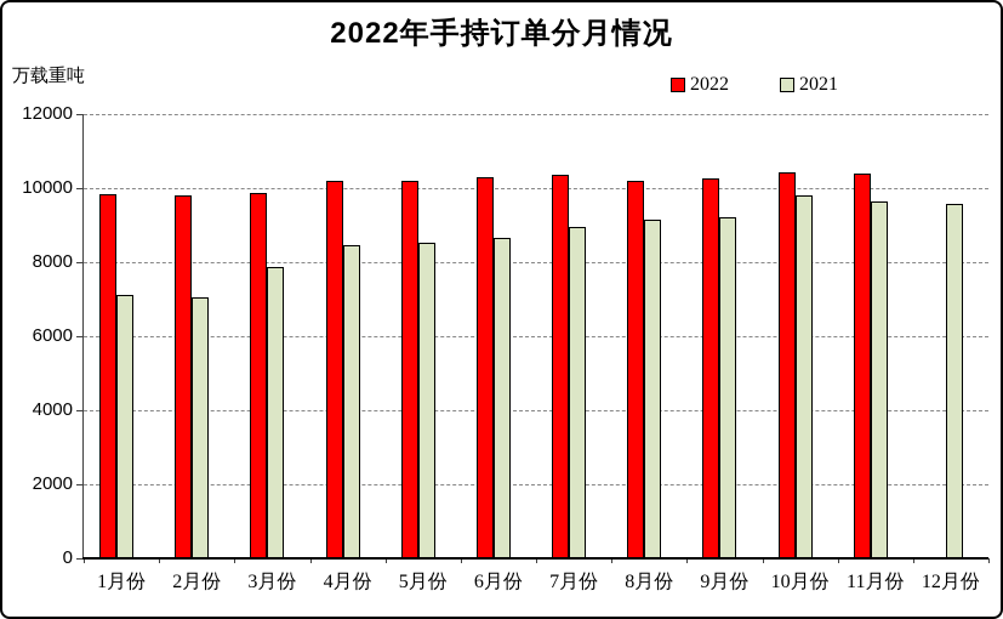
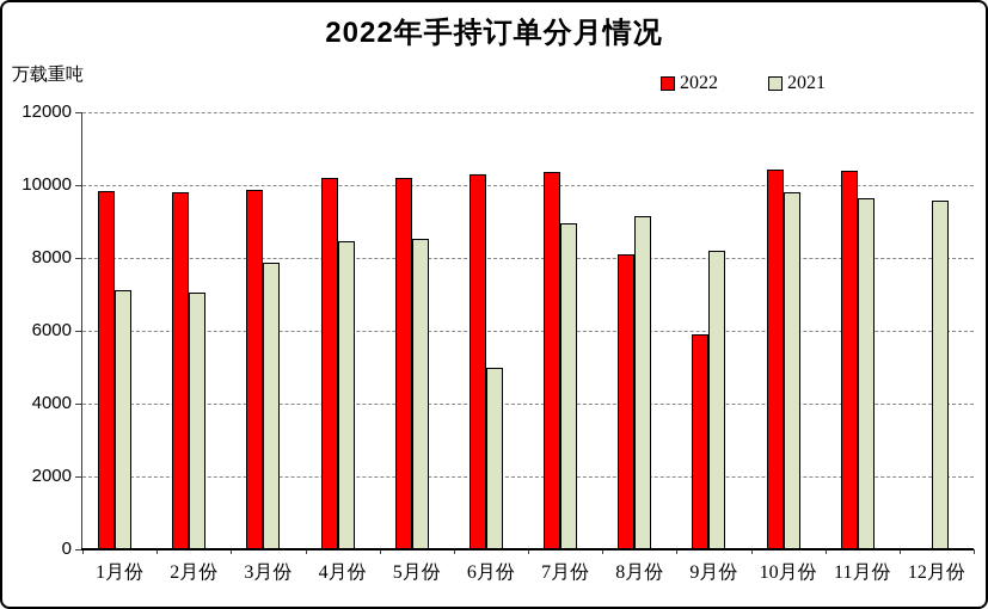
2021/6月份: 8700 -> 5000
2022/8月份: 10200 -> 8100
2022/9月份: 10300 -> 5900
2021/9月份: 9200 -> 8200
